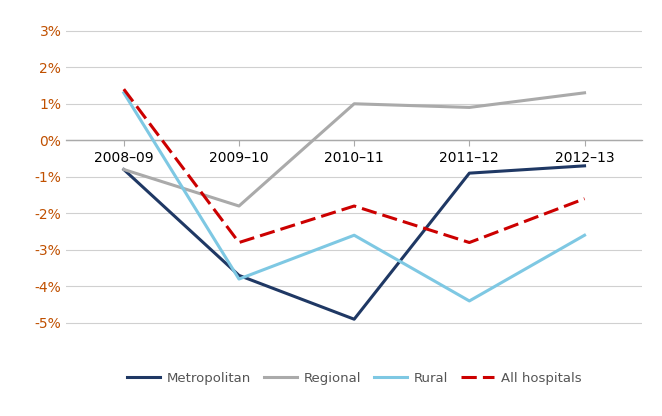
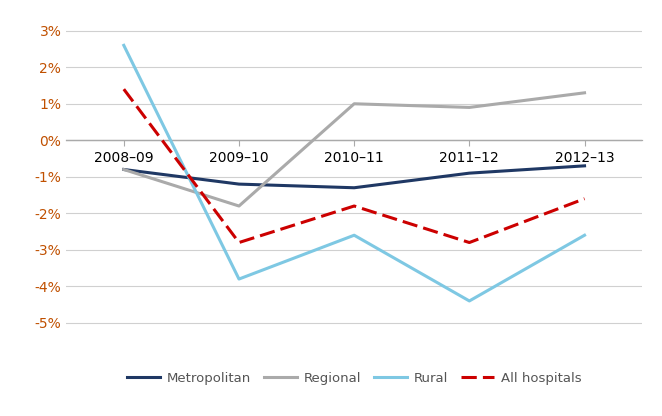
Rural/2008–09: 1.3% -> 2.6%
Metropolitan/2009–10: -3.7% -> -1.2%
Metropolitan/2010–11: -4.9% -> -1.3%
